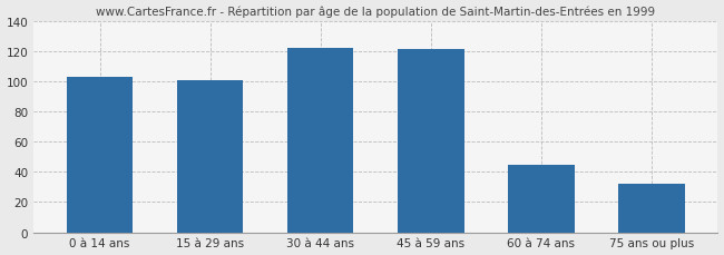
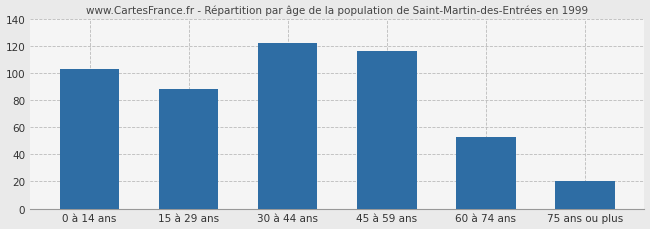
15 à 29 ans: 101 -> 88
45 à 59 ans: 121 -> 116
60 à 74 ans: 45 -> 53
75 ans ou plus: 32 -> 20
